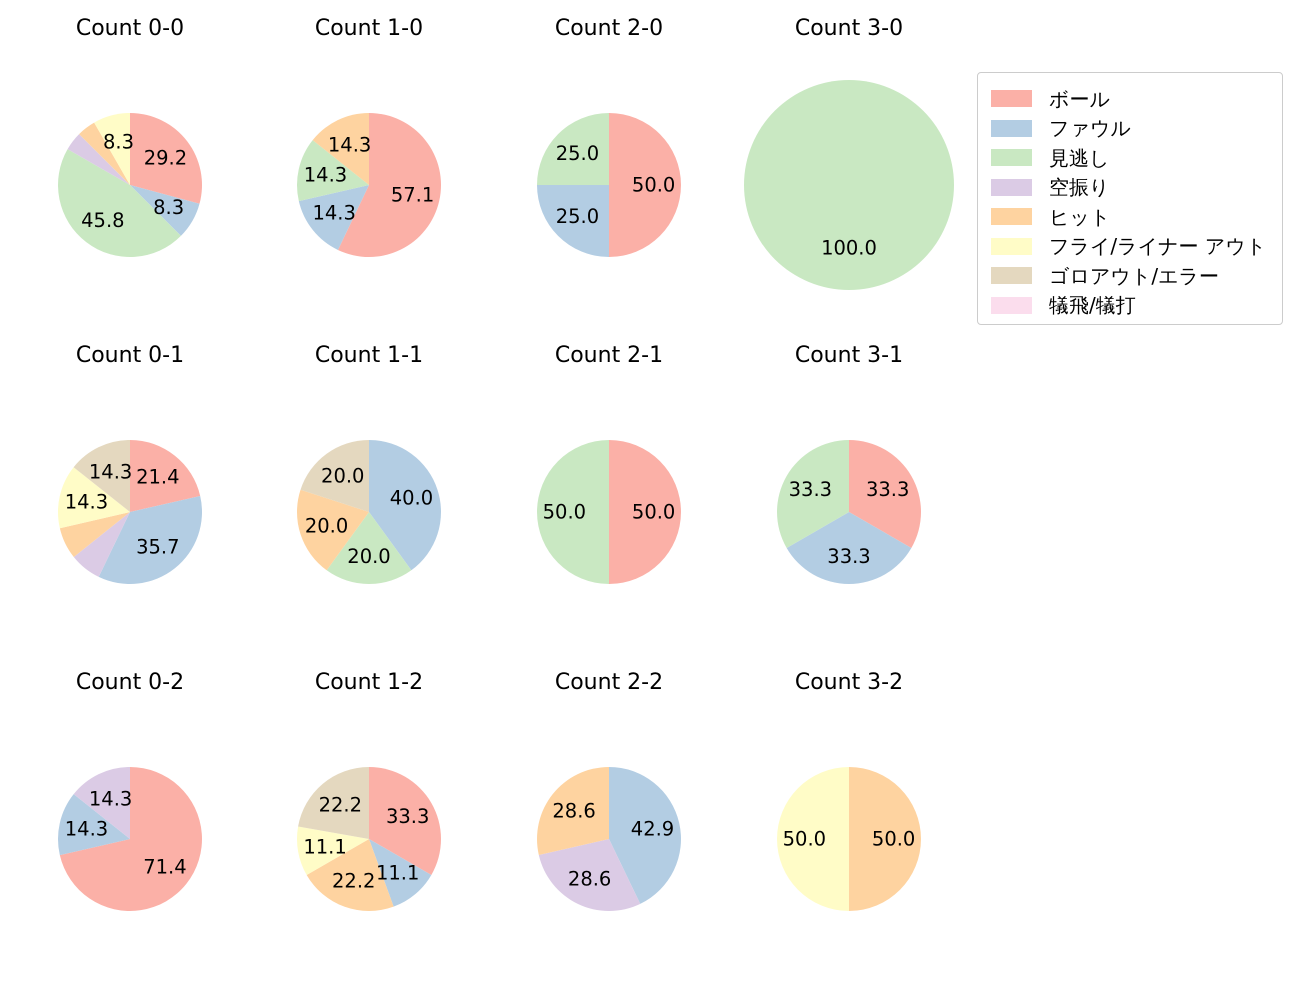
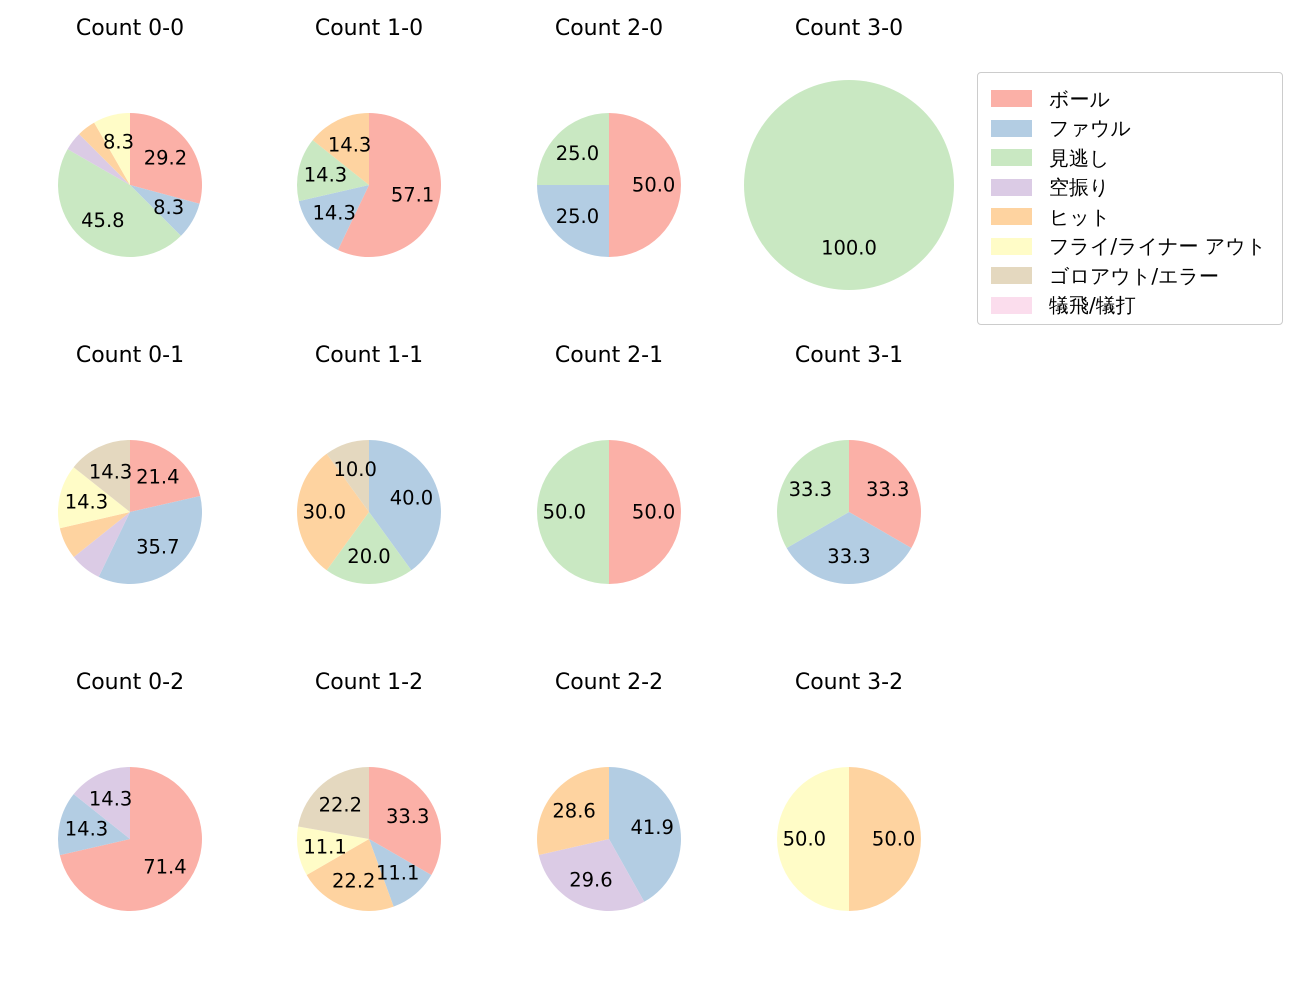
Count 1-1/ヒット: 20.0 -> 30.0
Count 1-1/ゴロアウト/エラー: 20.0 -> 10.0
Count 2-2/ファウル: 42.9 -> 41.9
Count 2-2/空振り: 28.6 -> 29.6
